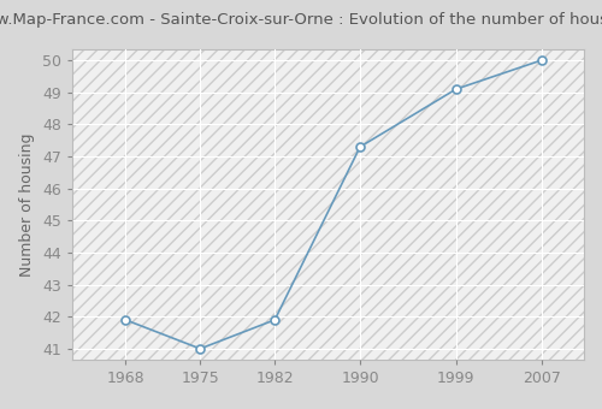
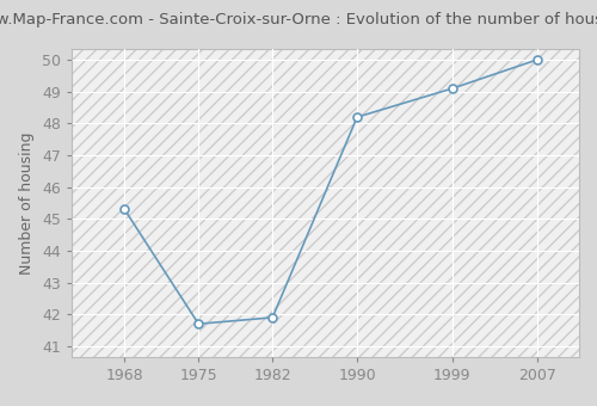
1968: 41.9 -> 45.3
1975: 41.0 -> 41.7
1990: 47.3 -> 48.2
